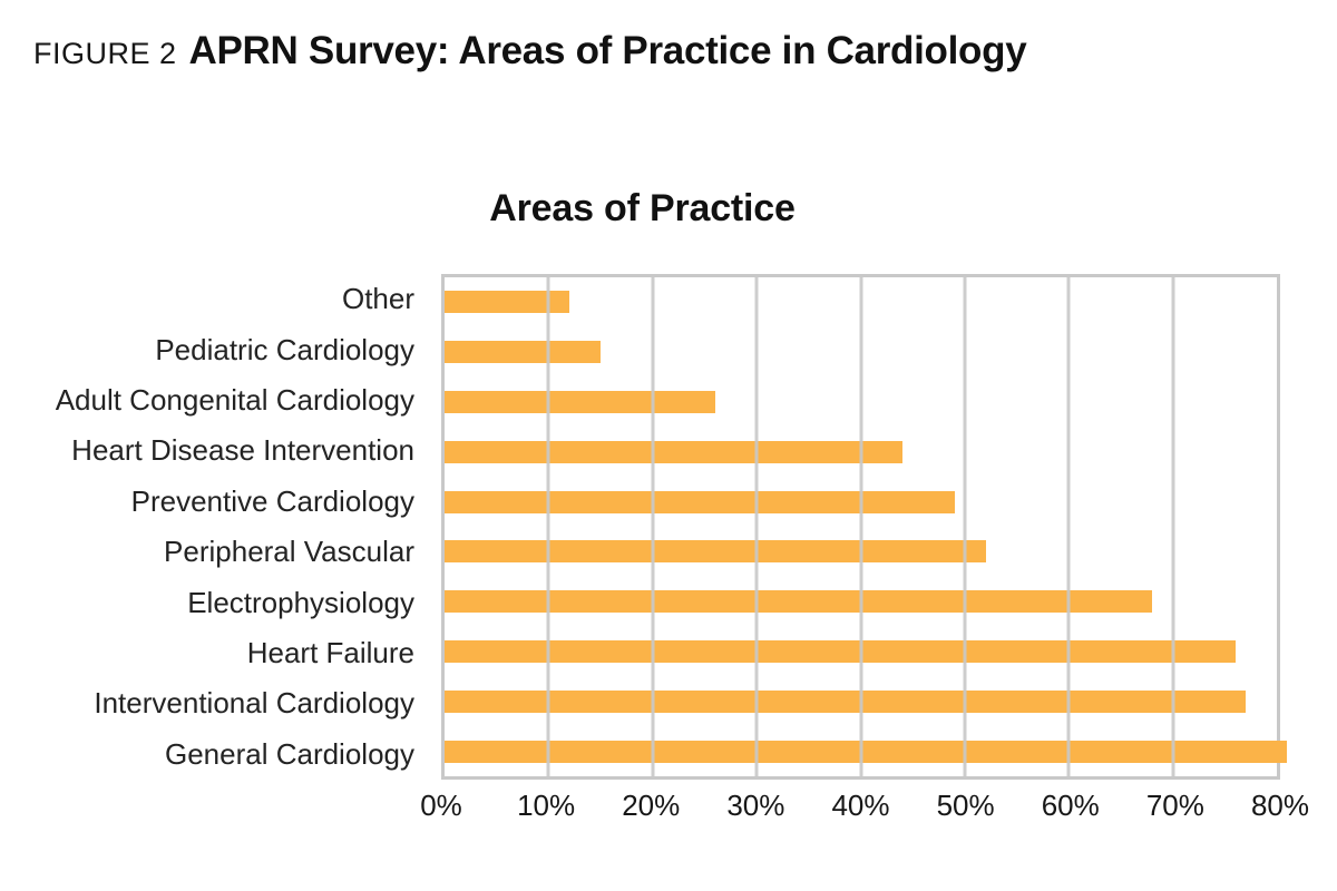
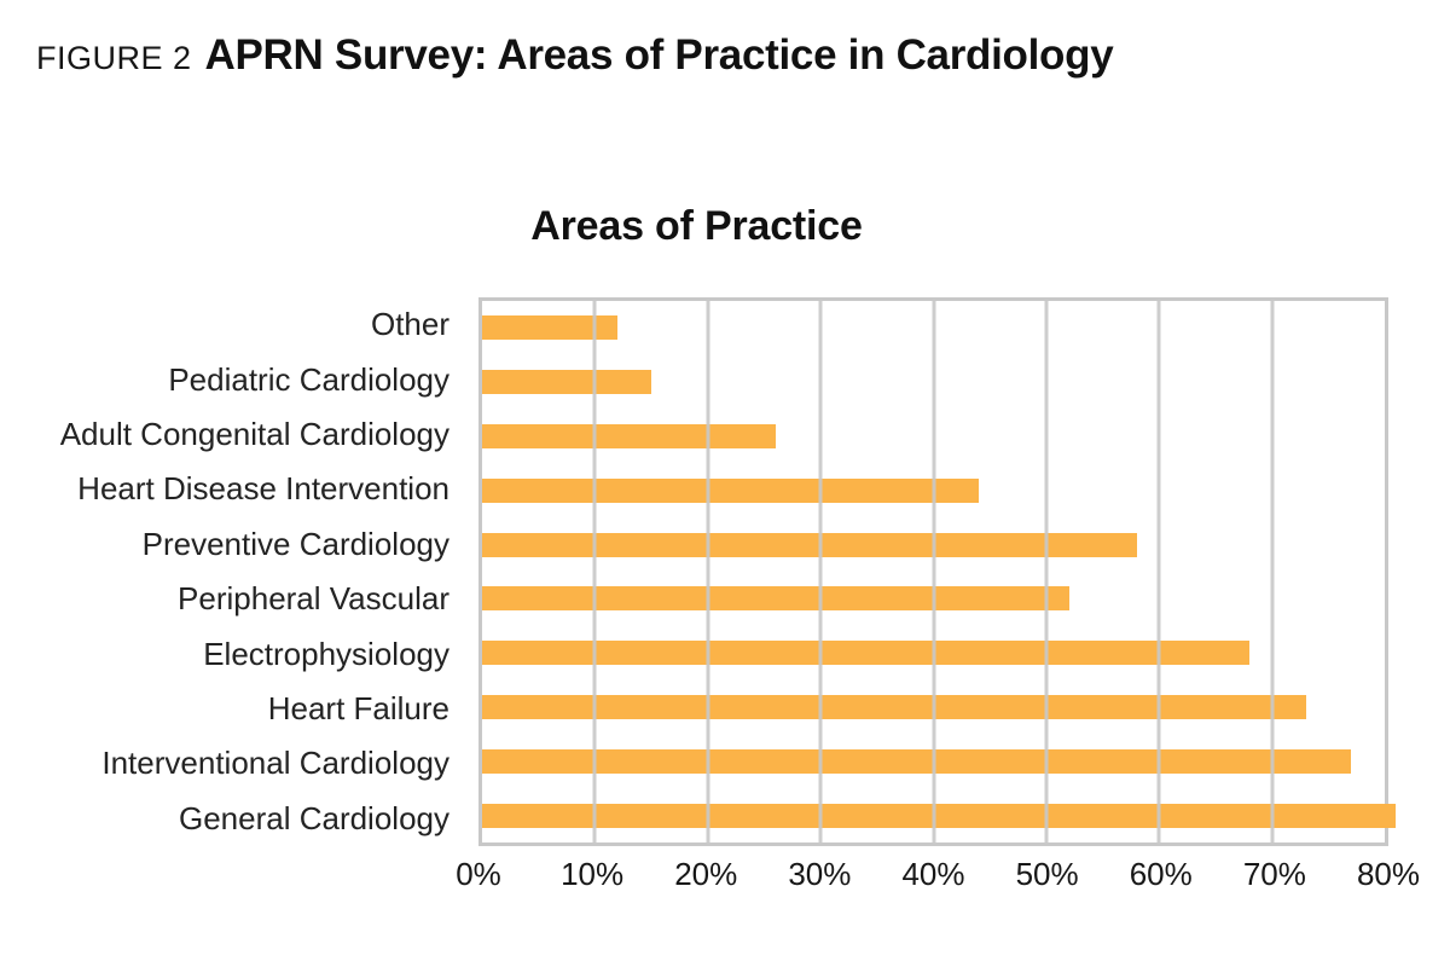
Preventive Cardiology: 49% -> 58%
Heart Failure: 76% -> 73%
